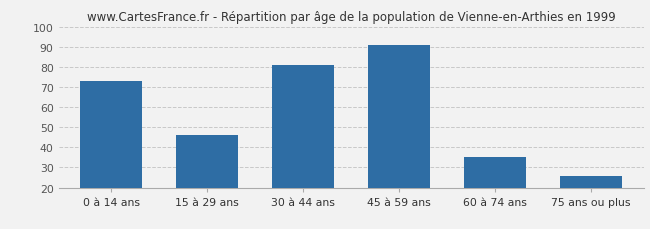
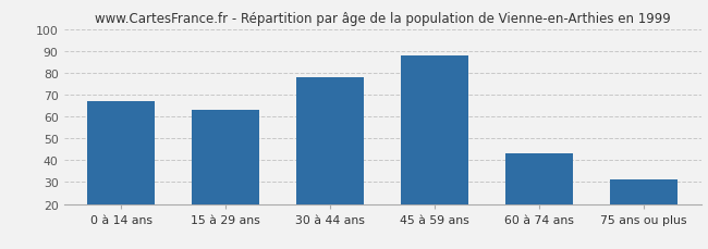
0 à 14 ans: 73 -> 67
15 à 29 ans: 46 -> 63
30 à 44 ans: 81 -> 78
45 à 59 ans: 91 -> 88
60 à 74 ans: 35 -> 43
75 ans ou plus: 26 -> 31
